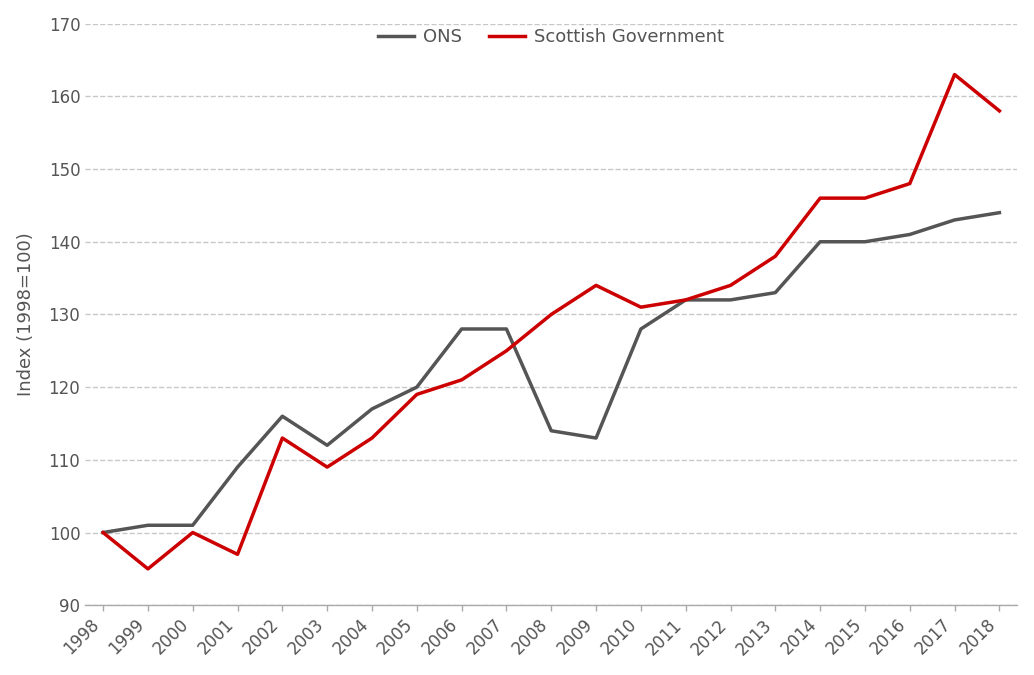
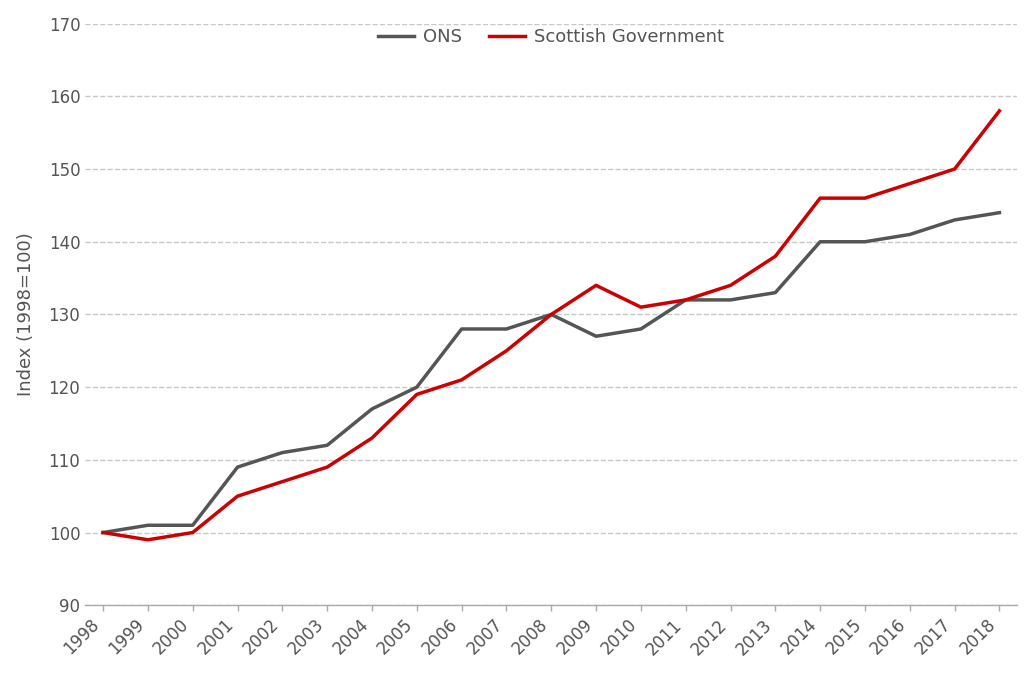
Scottish Government/1999: 95 -> 99
Scottish Government/2001: 97 -> 105
ONS/2002: 116 -> 111
Scottish Government/2002: 113 -> 107
ONS/2008: 114 -> 130
ONS/2009: 113 -> 127
Scottish Government/2017: 163 -> 150
